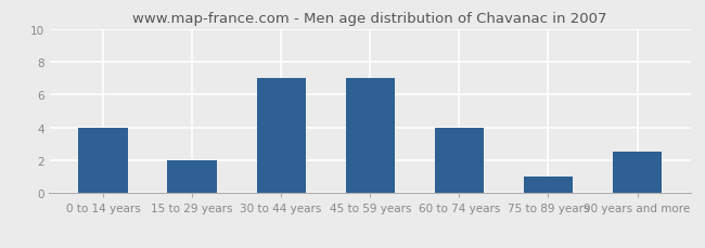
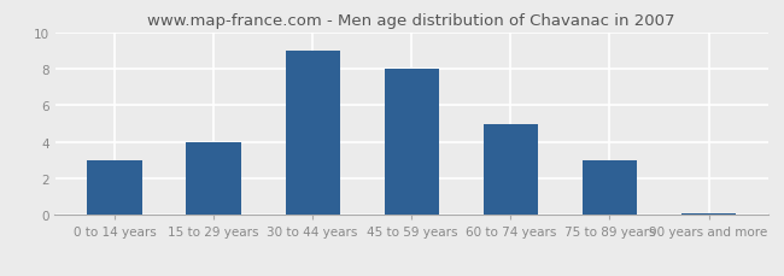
0 to 14 years: 4.0 -> 3.0
15 to 29 years: 2.0 -> 4.0
30 to 44 years: 7.0 -> 9.0
45 to 59 years: 7.0 -> 8.0
60 to 74 years: 4.0 -> 5.0
75 to 89 years: 1.0 -> 3.0
90 years and more: 2.5 -> 0.1
